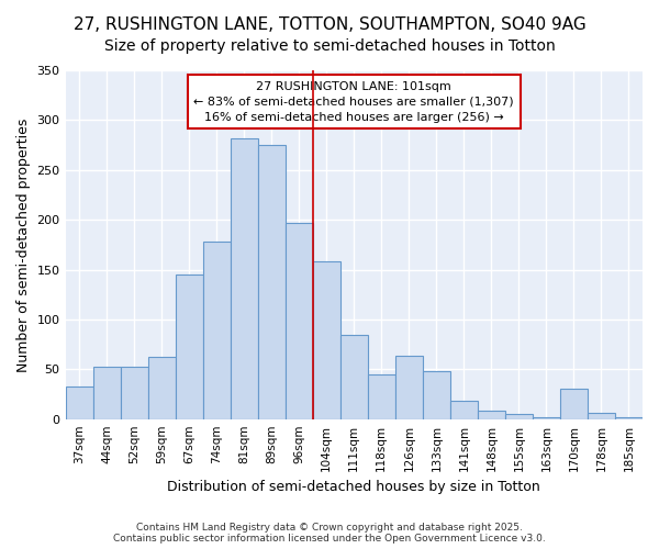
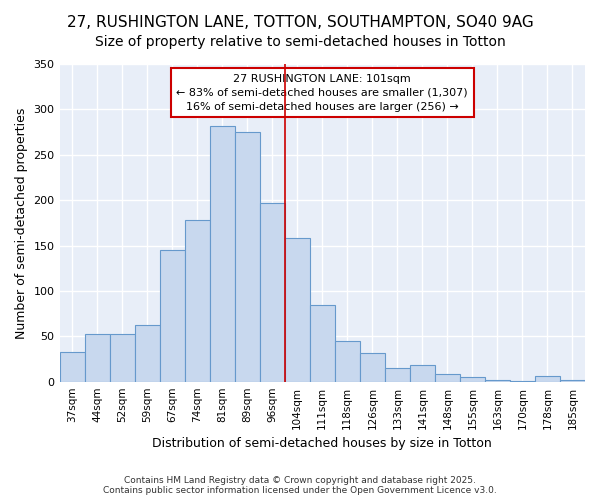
126sqm: 64 -> 32
133sqm: 48 -> 15
170sqm: 30 -> 1
